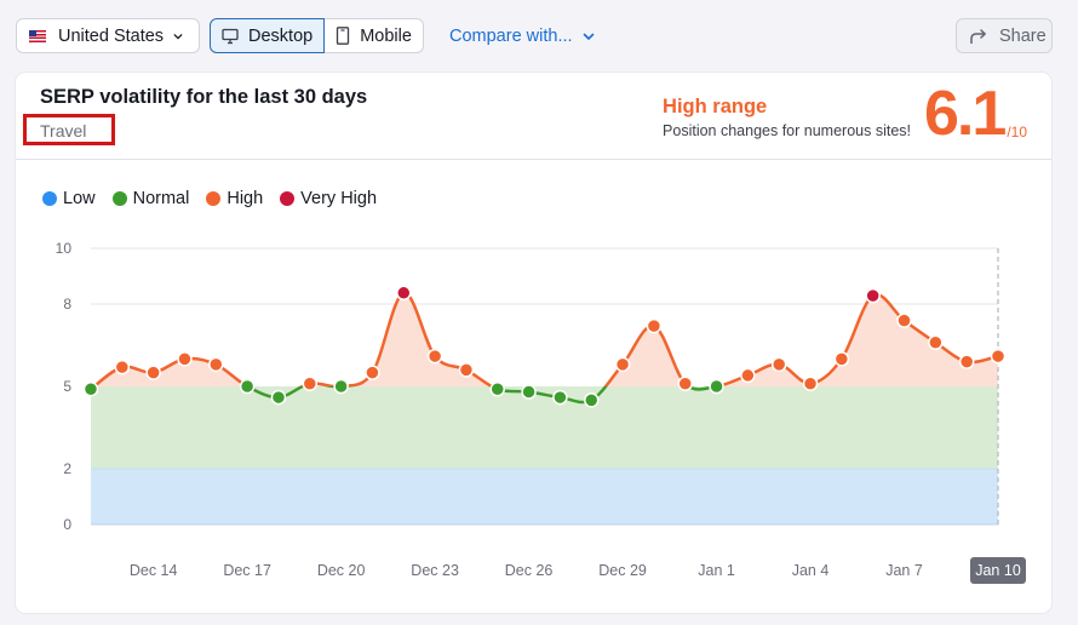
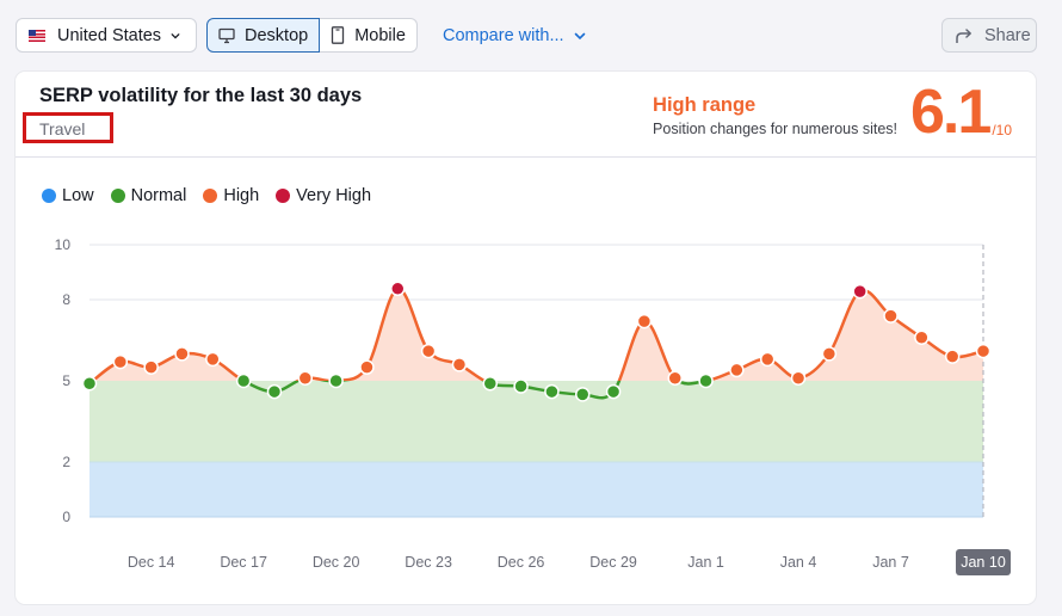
Dec 29: 5.8 -> 4.6
